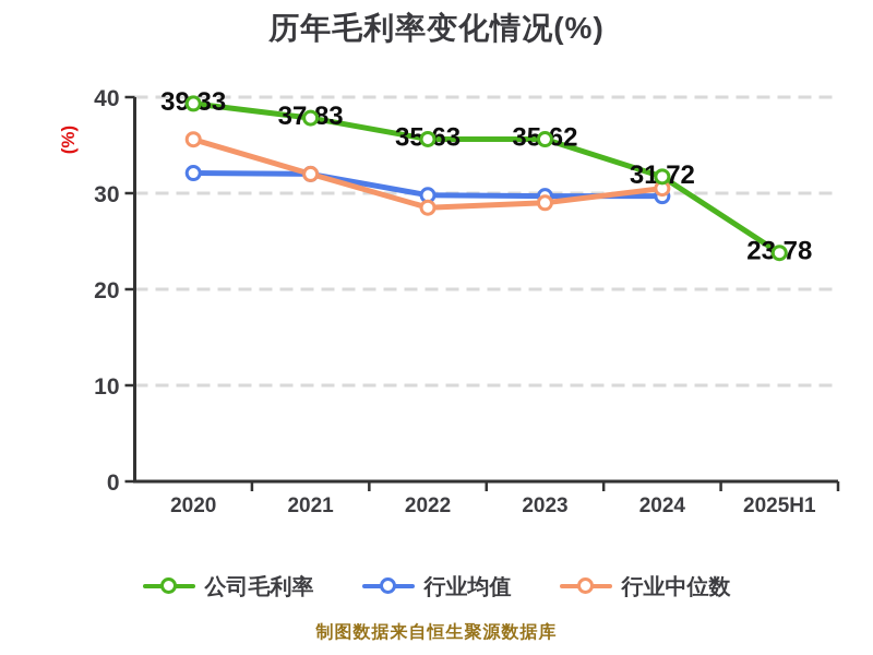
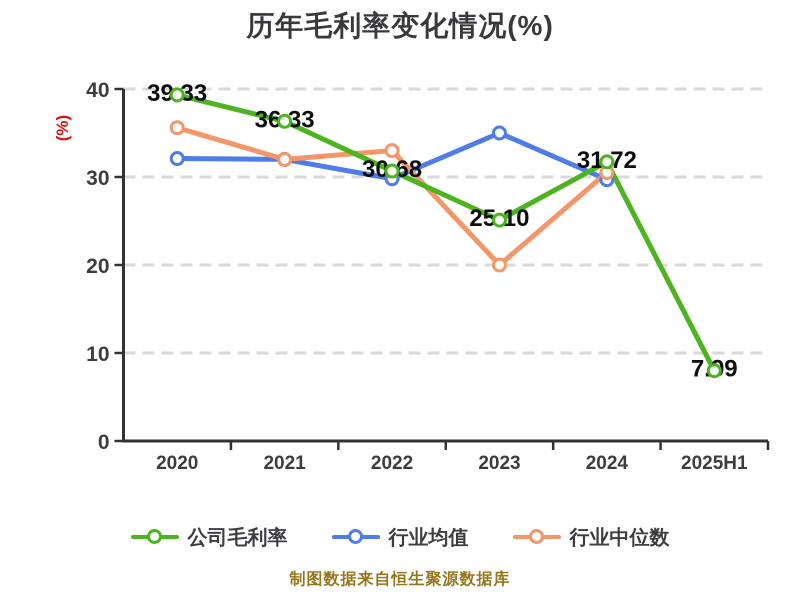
公司毛利率/2021: 37.83 -> 36.33
公司毛利率/2022: 35.63 -> 30.68
行业中位数/2022: 28 -> 33
公司毛利率/2023: 35.62 -> 25.10
行业均值/2023: 30 -> 35
行业中位数/2023: 29 -> 20
公司毛利率/2025H1: 23.78 -> 7.99
